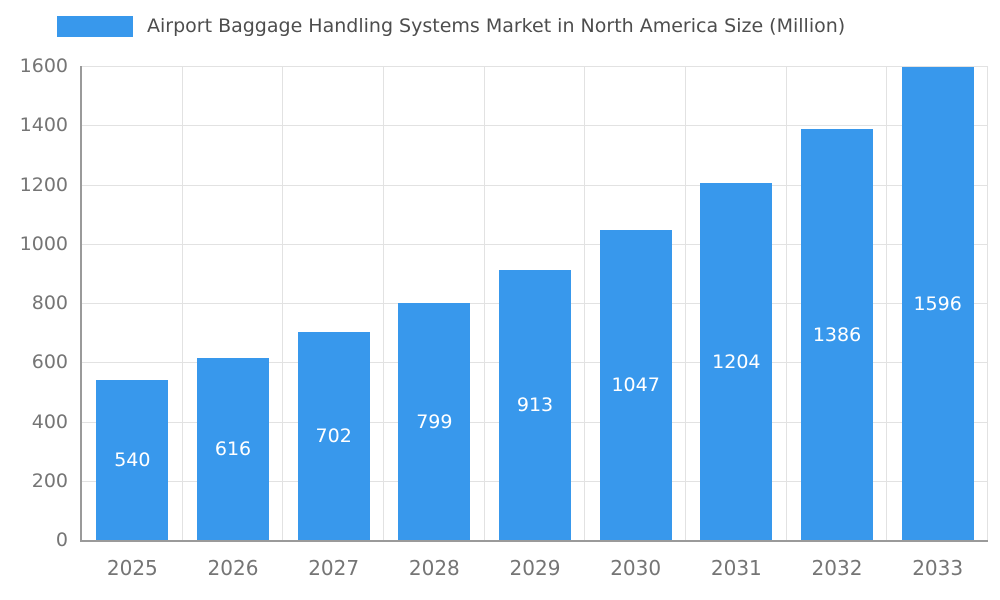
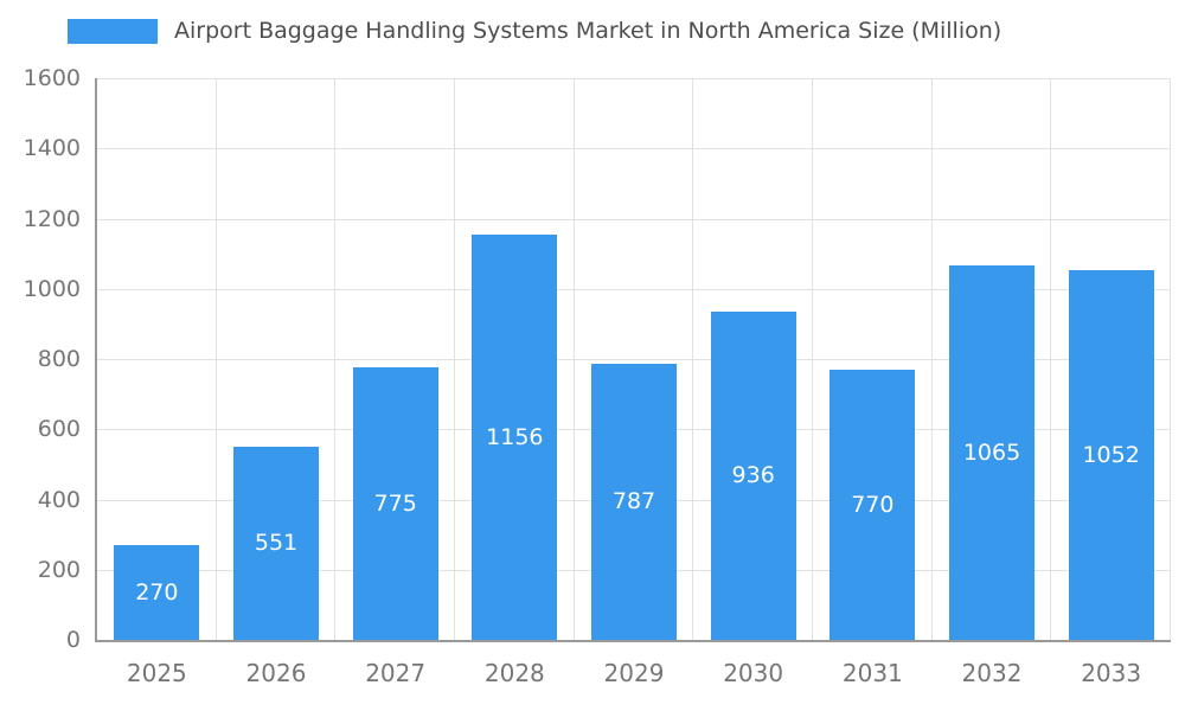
2025: 540 -> 270
2026: 616 -> 551
2027: 702 -> 775
2028: 799 -> 1156
2029: 913 -> 787
2030: 1047 -> 936
2031: 1204 -> 770
2032: 1386 -> 1065
2033: 1596 -> 1052
